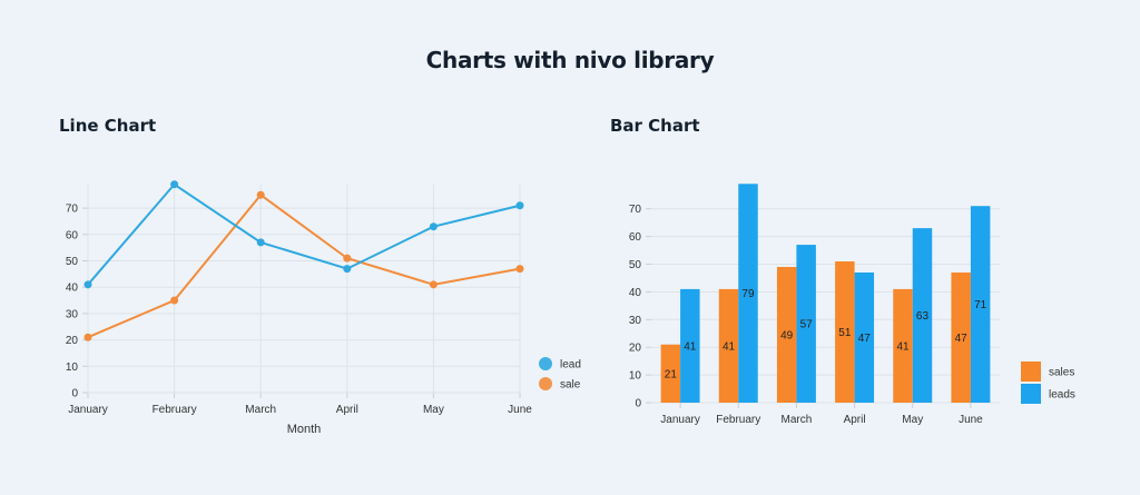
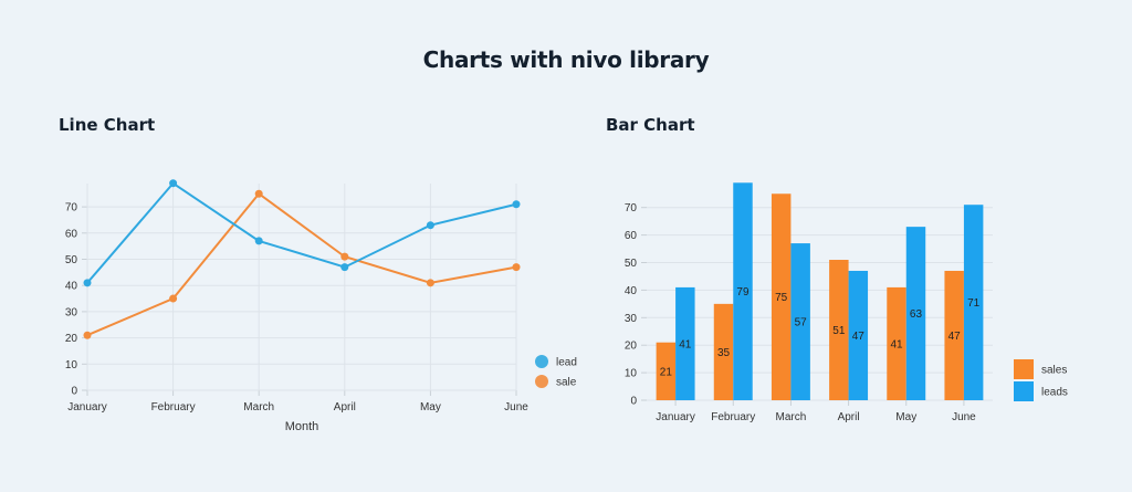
Bar Chart/sales/February: 41 -> 35
Bar Chart/sales/March: 49 -> 75
